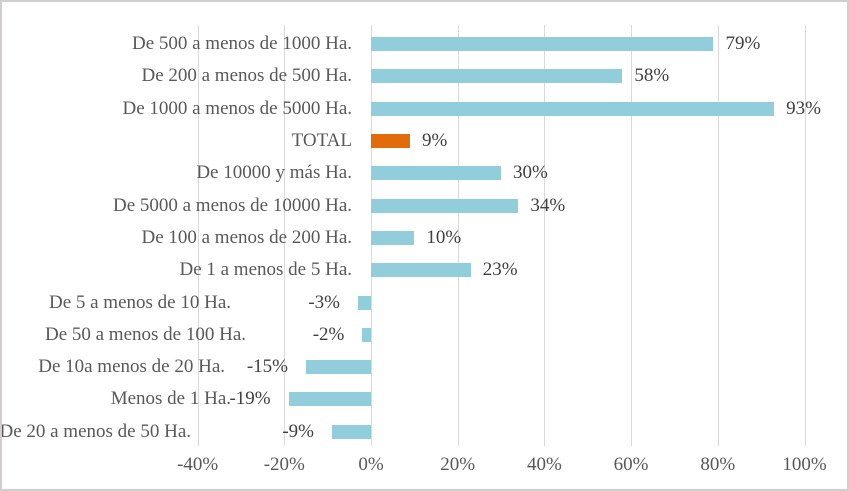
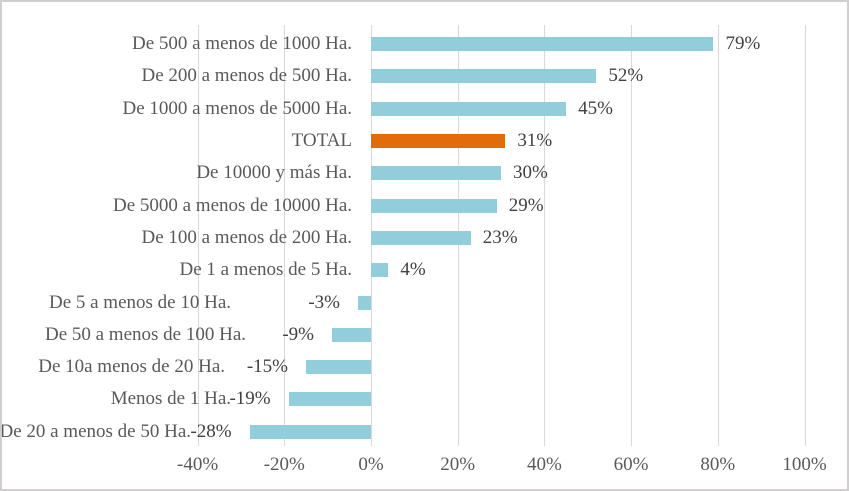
De 200 a menos de 500 Ha.: 58% -> 52%
De 1000 a menos de 5000 Ha.: 93% -> 45%
TOTAL: 9% -> 31%
De 5000 a menos de 10000 Ha.: 34% -> 29%
De 100 a menos de 200 Ha.: 10% -> 23%
De 1 a menos de 5 Ha.: 23% -> 4%
De 50 a menos de 100 Ha.: -2% -> -9%
De 20 a menos de 50 Ha.: -9% -> -28%
